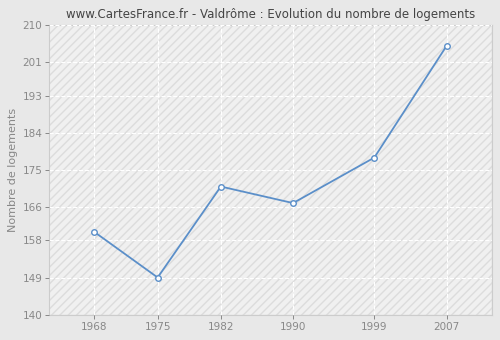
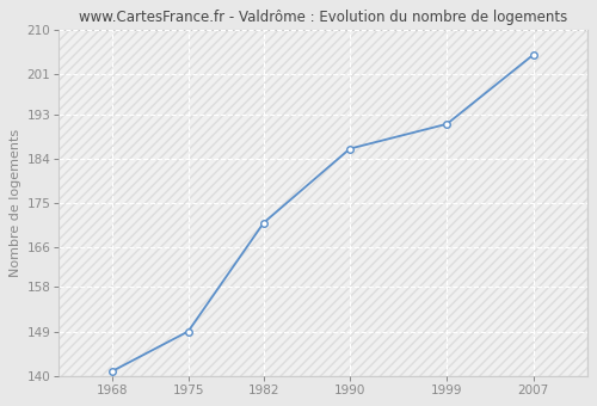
1968: 160 -> 141
1990: 167 -> 186
1999: 178 -> 191
